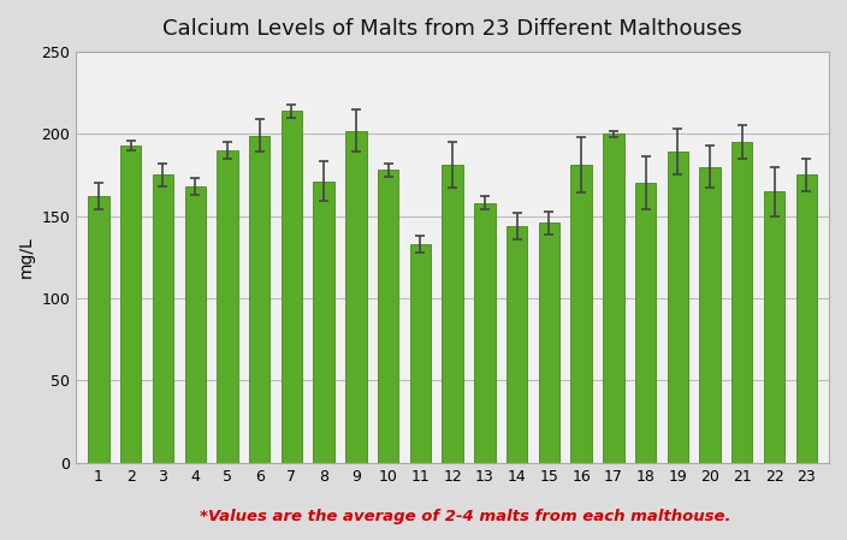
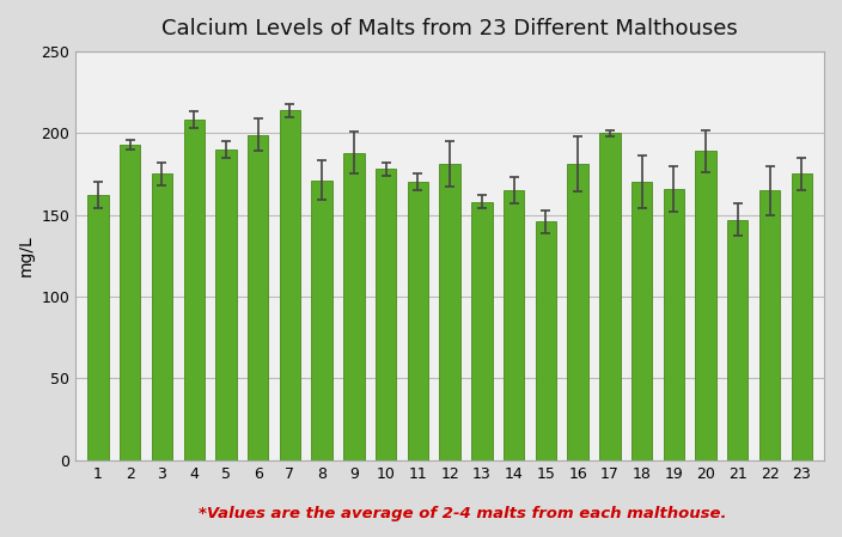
4: 168 -> 208
9: 202 -> 188
11: 133 -> 170
14: 144 -> 165
19: 189 -> 166
20: 180 -> 189
21: 195 -> 147
